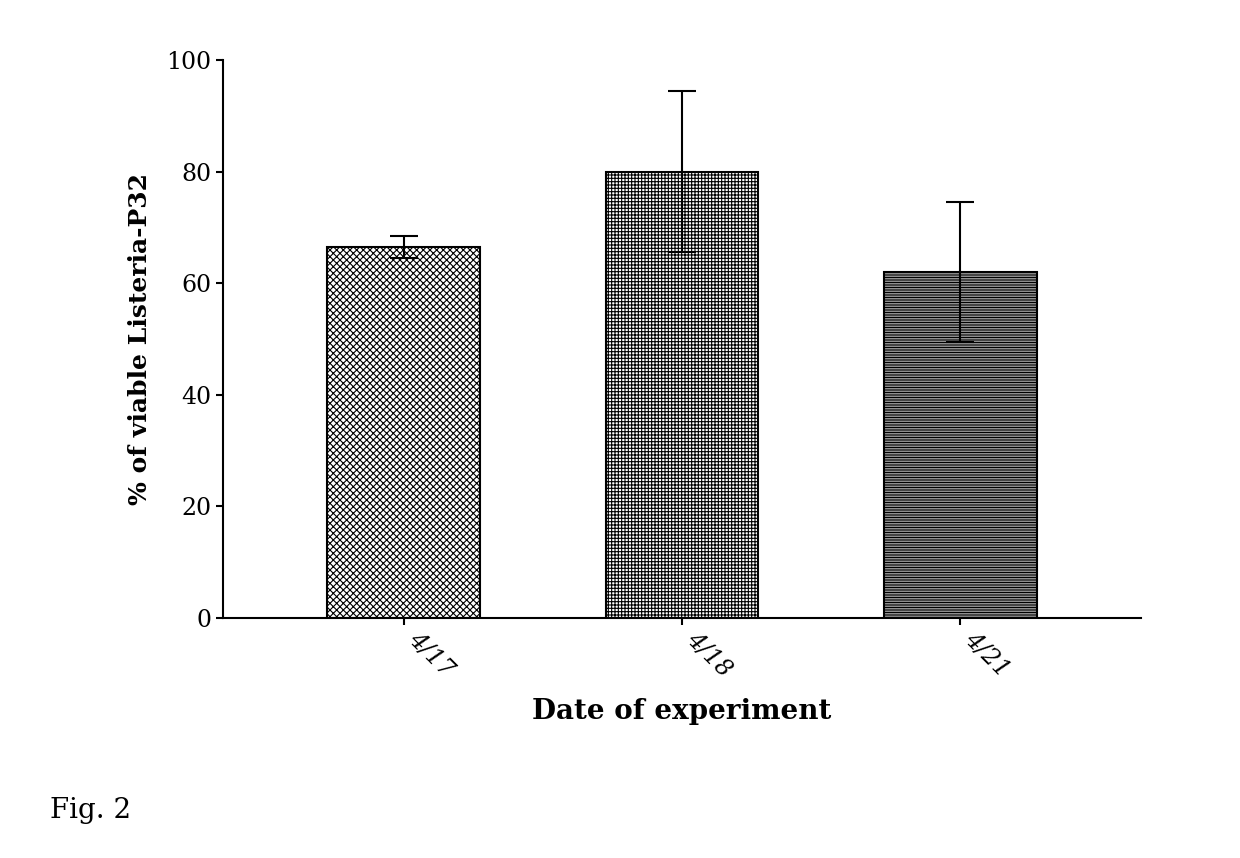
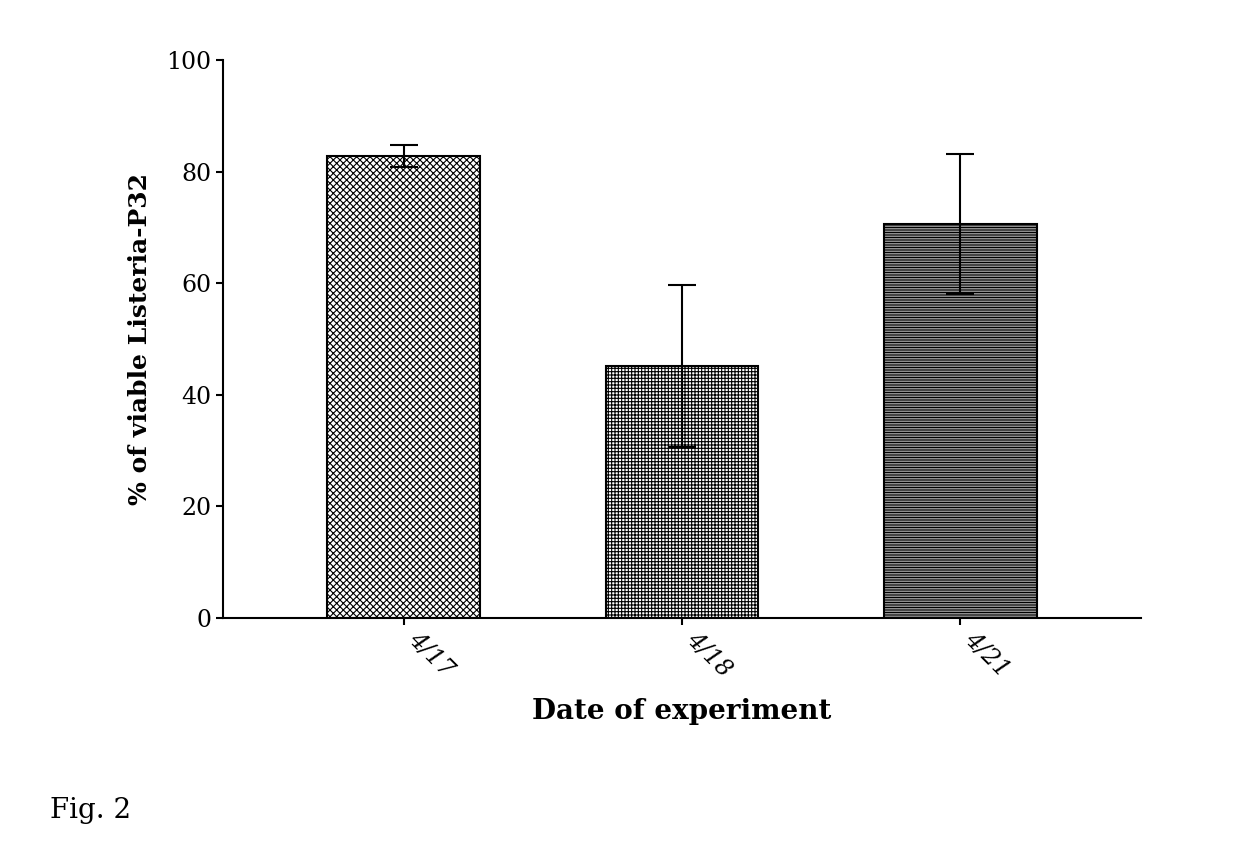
4/17: 66.5 -> 82.8
4/18: 80.0 -> 45.2
4/21: 62.0 -> 70.6
